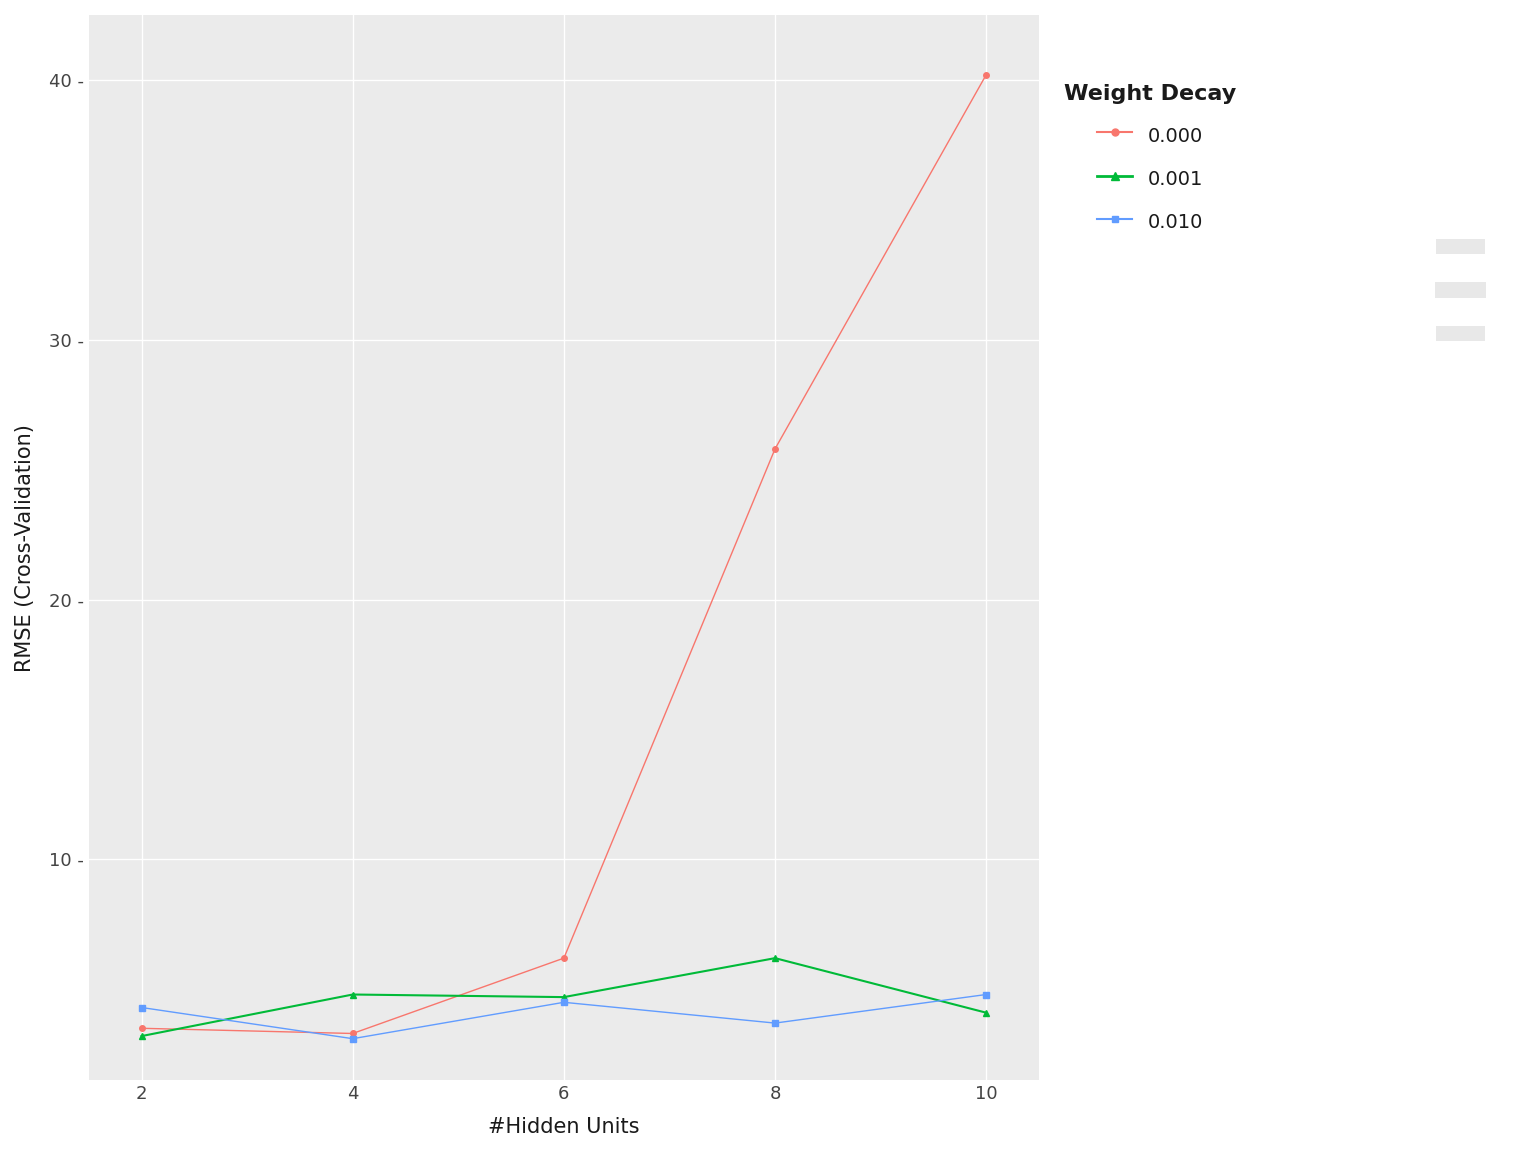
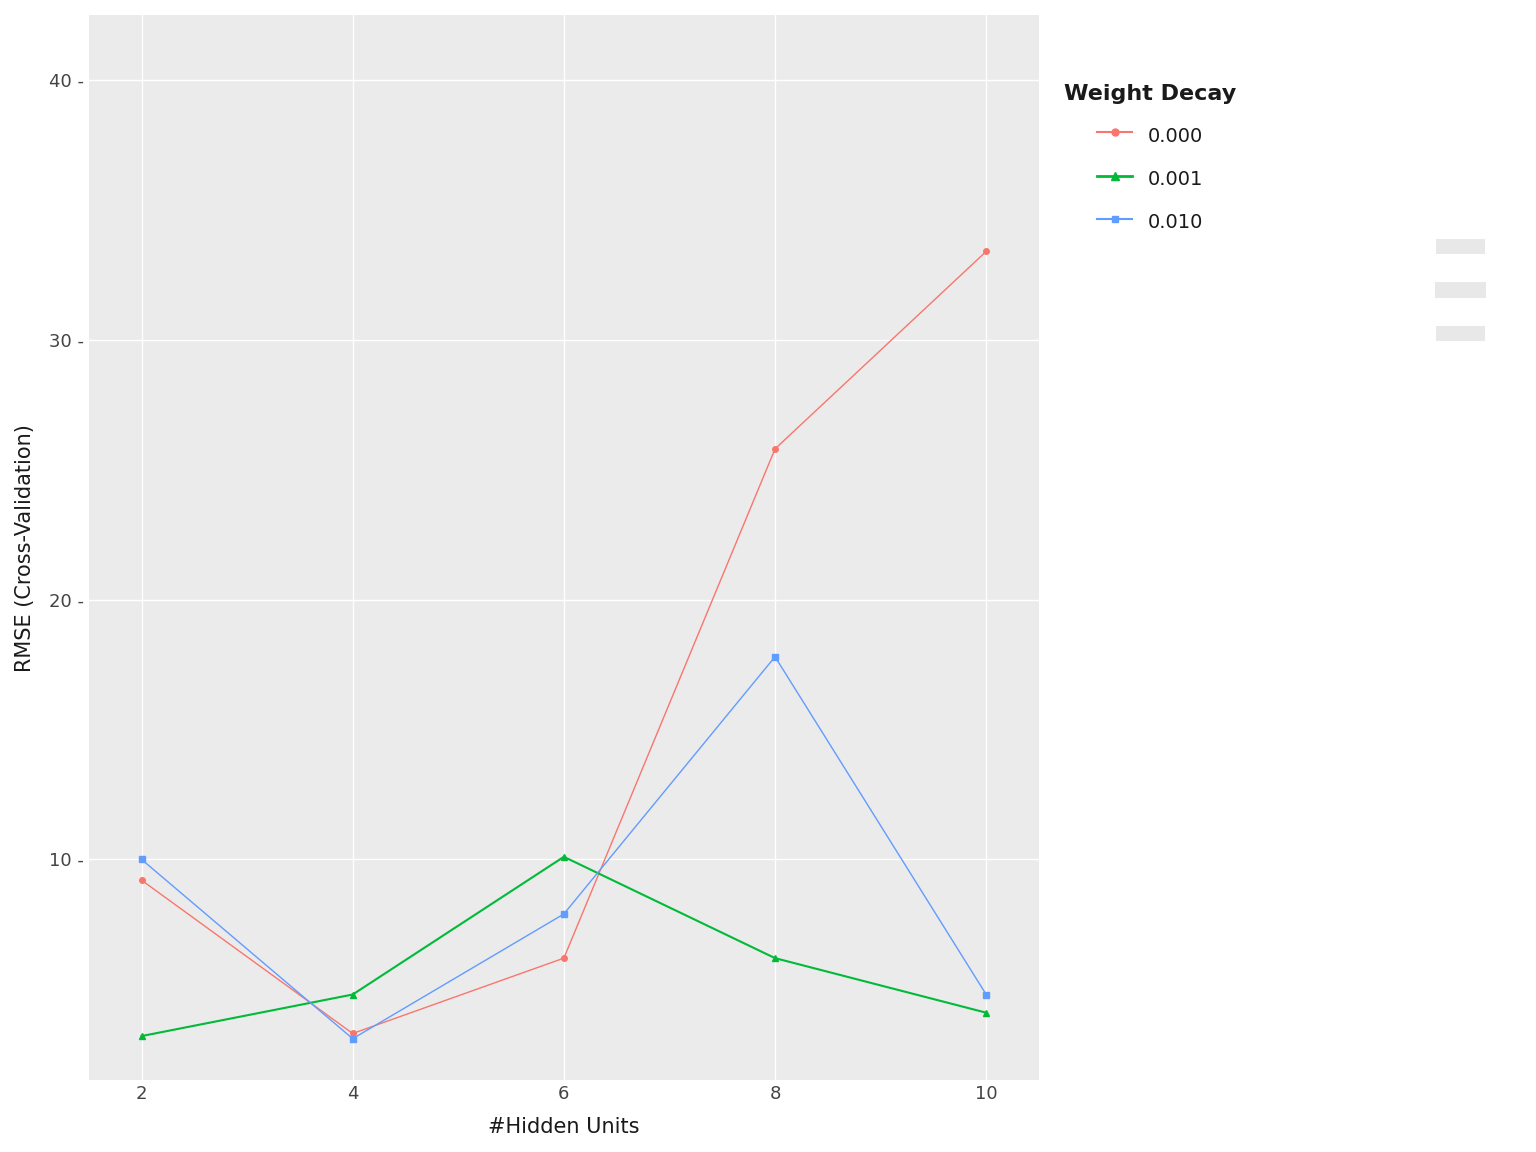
0.000/2: 3.5 - -> 9.2 -
0.010/2: 4.3 - -> 10.0 -
0.001/6: 4.7 - -> 10.1 -
0.010/6: 4.5 - -> 7.9 -
0.010/8: 3.7 - -> 17.8 -
0.000/10: 40.2 - -> 33.4 -
